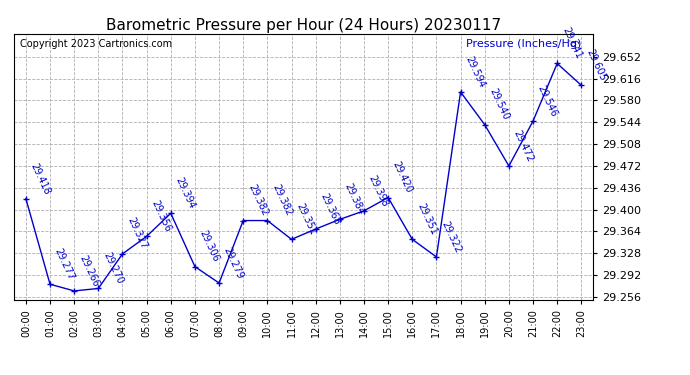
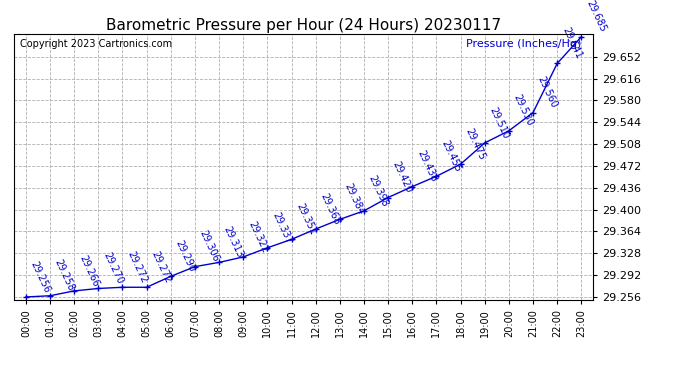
00:00: 29.418 -> 29.256
01:00: 29.277 -> 29.258
04:00: 29.327 -> 29.272
05:00: 29.356 -> 29.272
06:00: 29.394 -> 29.290
08:00: 29.279 -> 29.313
09:00: 29.382 -> 29.322
10:00: 29.382 -> 29.337
16:00: 29.351 -> 29.438
17:00: 29.322 -> 29.455
18:00: 29.594 -> 29.475
19:00: 29.540 -> 29.510
20:00: 29.472 -> 29.530
21:00: 29.546 -> 29.560
23:00: 29.605 -> 29.685
